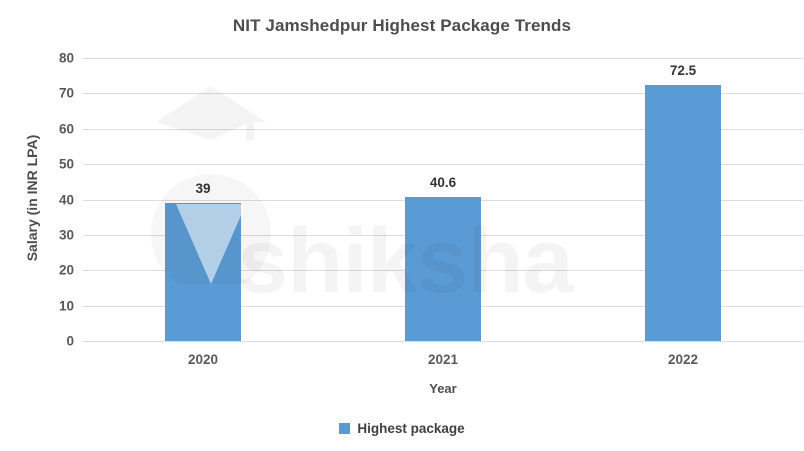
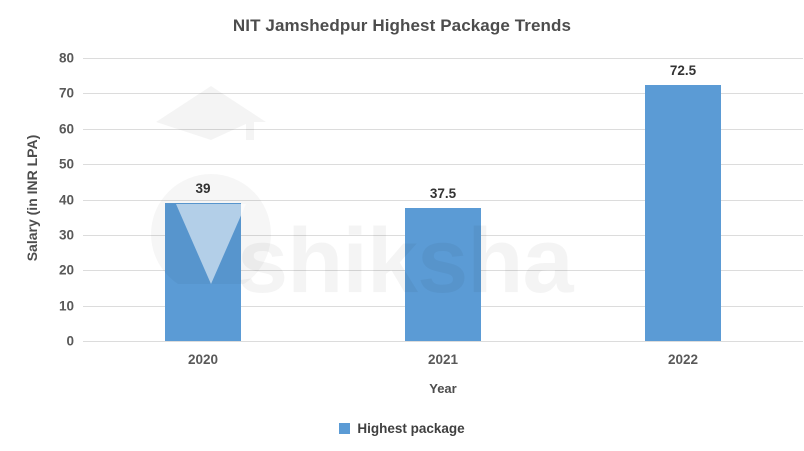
2021: 40.6 -> 37.5
